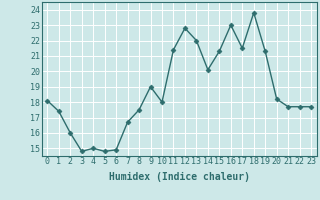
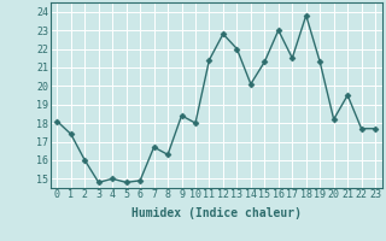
8: 17.5 -> 16.3
9: 19.0 -> 18.4
21: 17.7 -> 19.5
